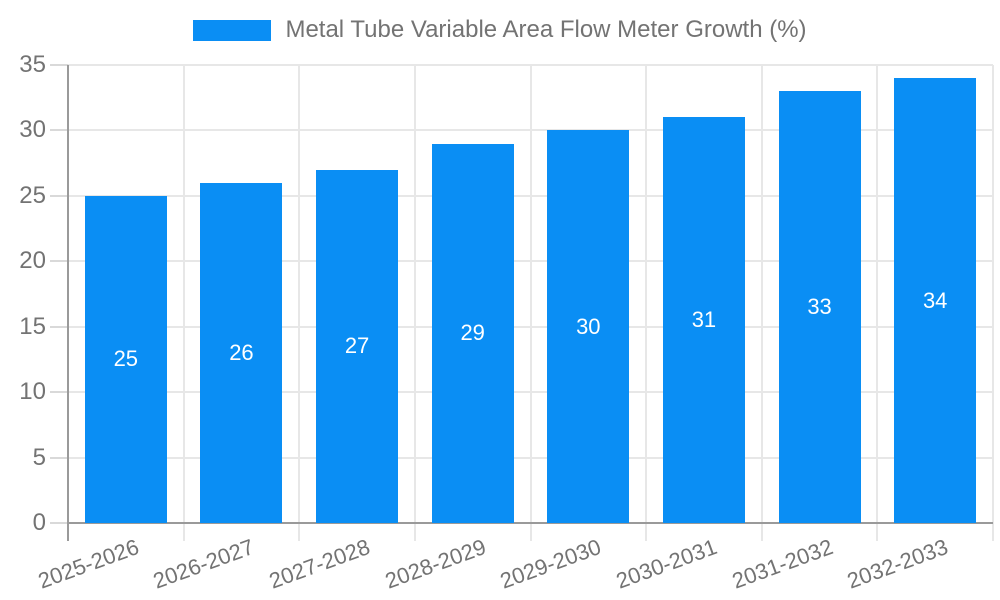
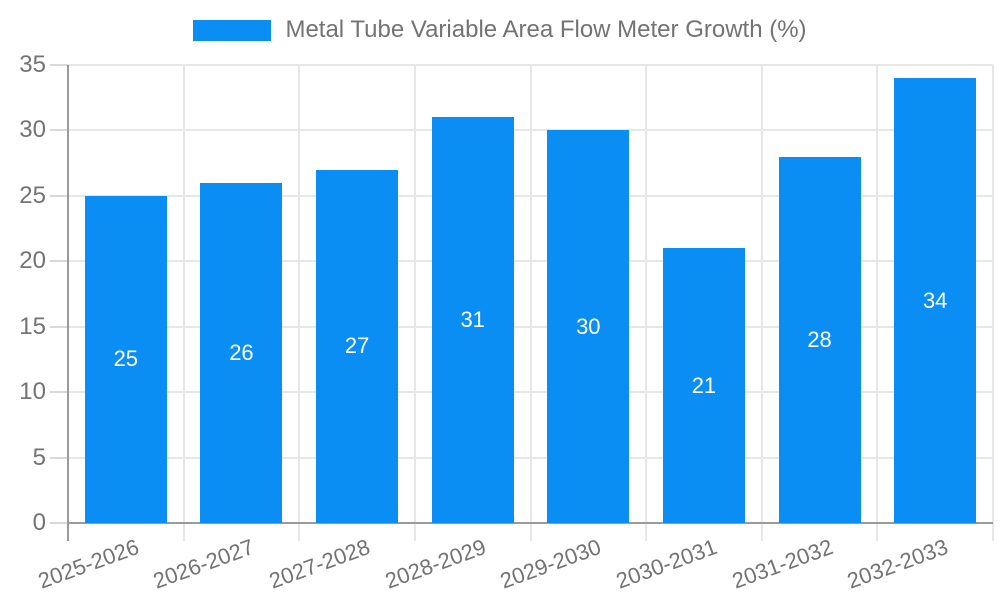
2028-2029: 29 -> 31
2030-2031: 31 -> 21
2031-2032: 33 -> 28
